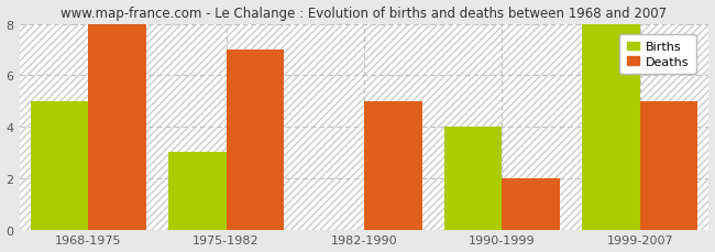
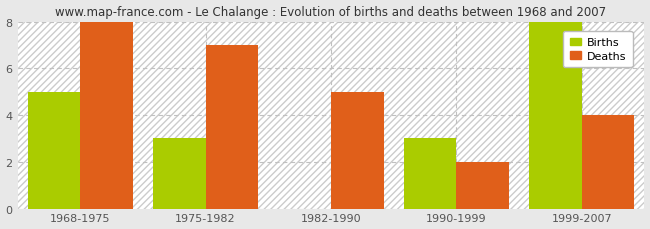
Births/1990-1999: 4 -> 3
Deaths/1999-2007: 5 -> 4
